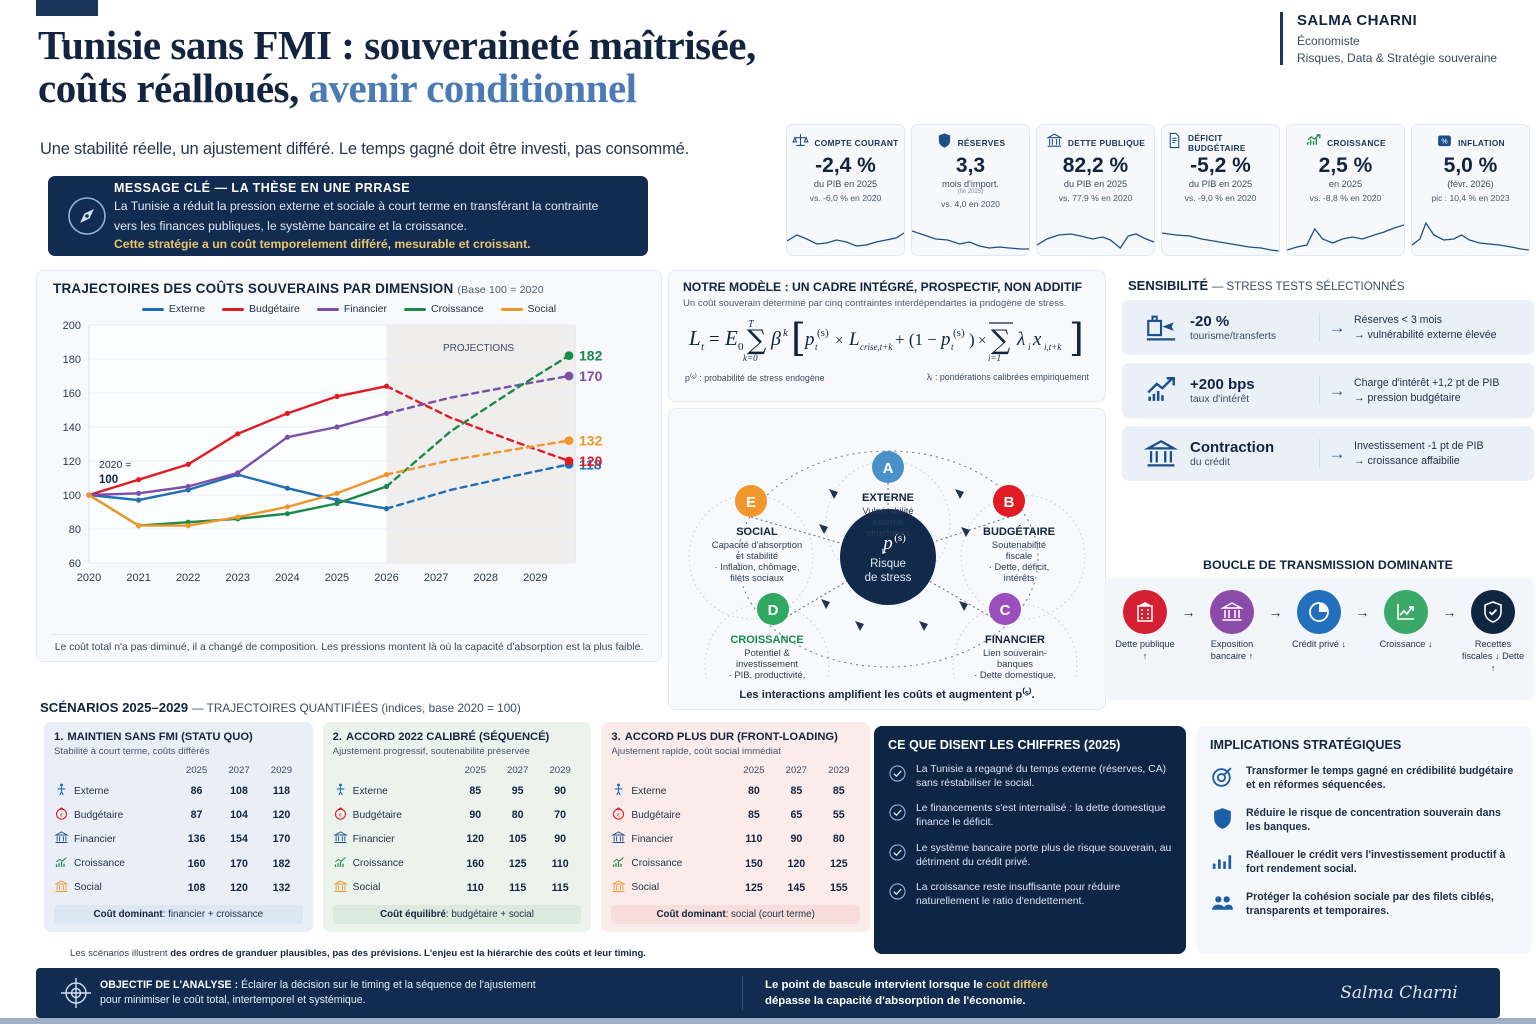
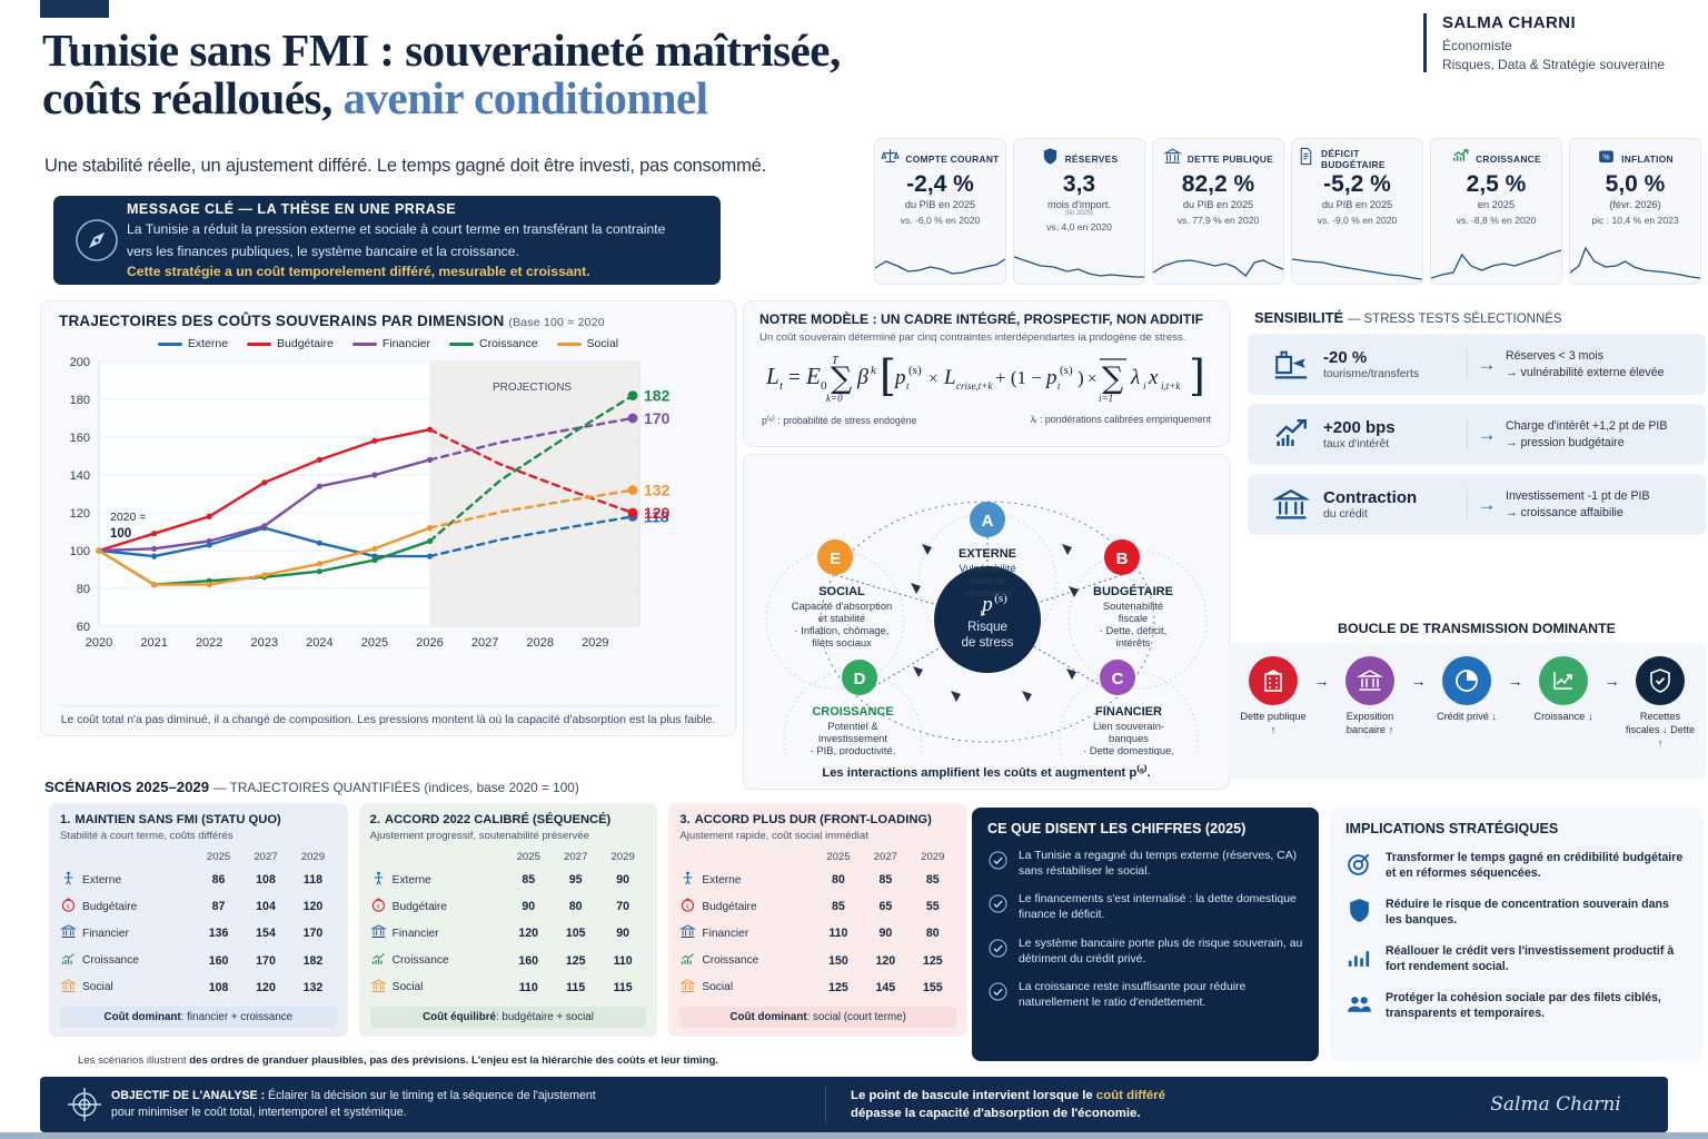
Externe/2026: 92 -> 97
Financier/2028: 162 -> 168
